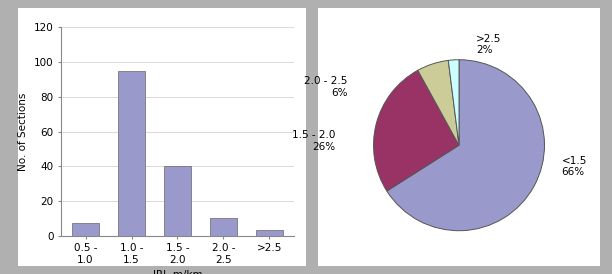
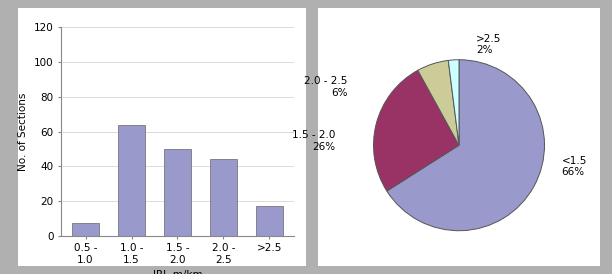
1.0 - 1.5: 95 -> 64
1.5 - 2.0: 40 -> 50
2.0 - 2.5: 10 -> 44
>2.5: 3 -> 17
